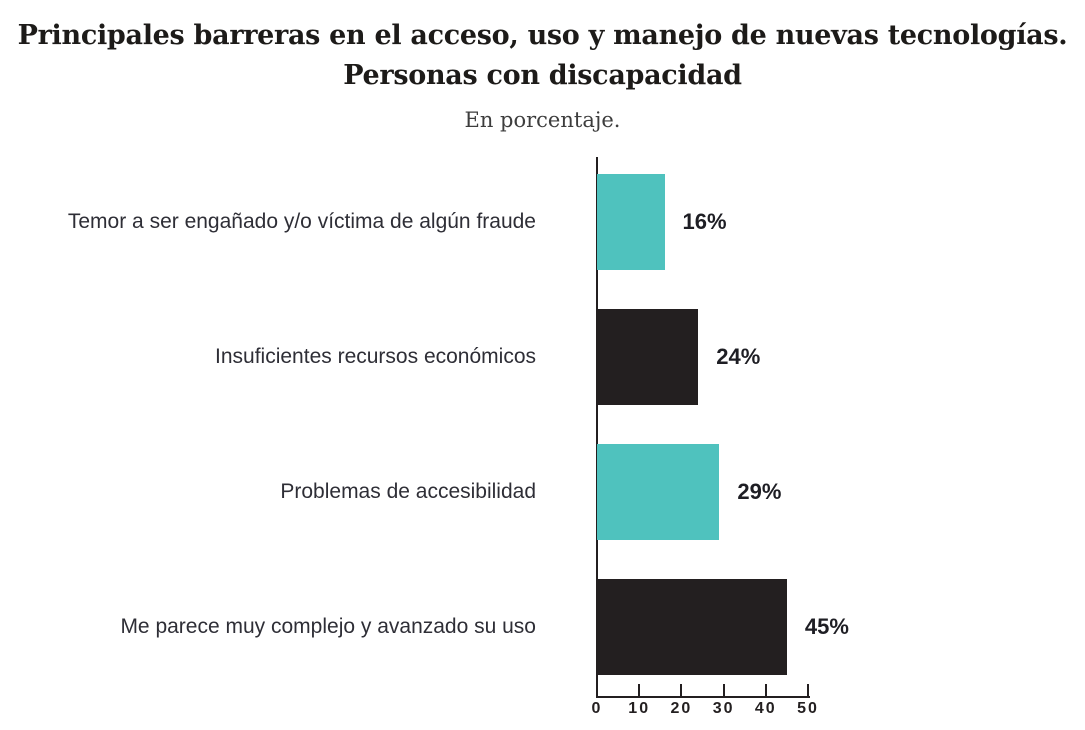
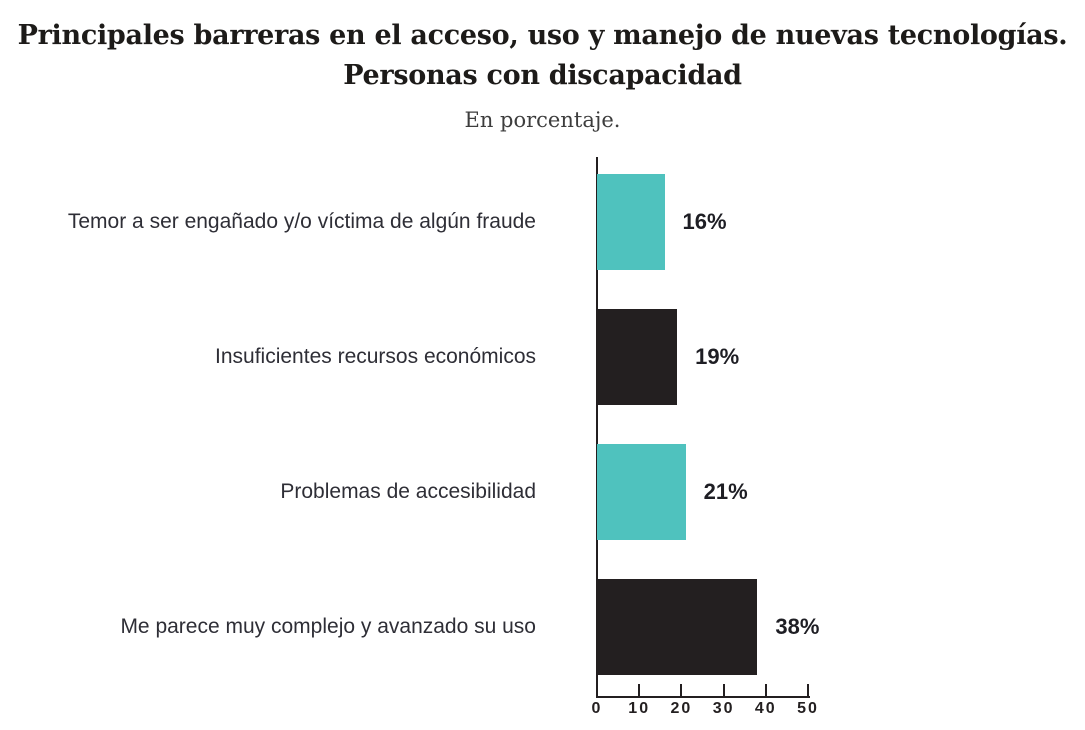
Insuficientes recursos económicos: 24% -> 19%
Problemas de accesibilidad: 29% -> 21%
Me parece muy complejo y avanzado su uso: 45% -> 38%
